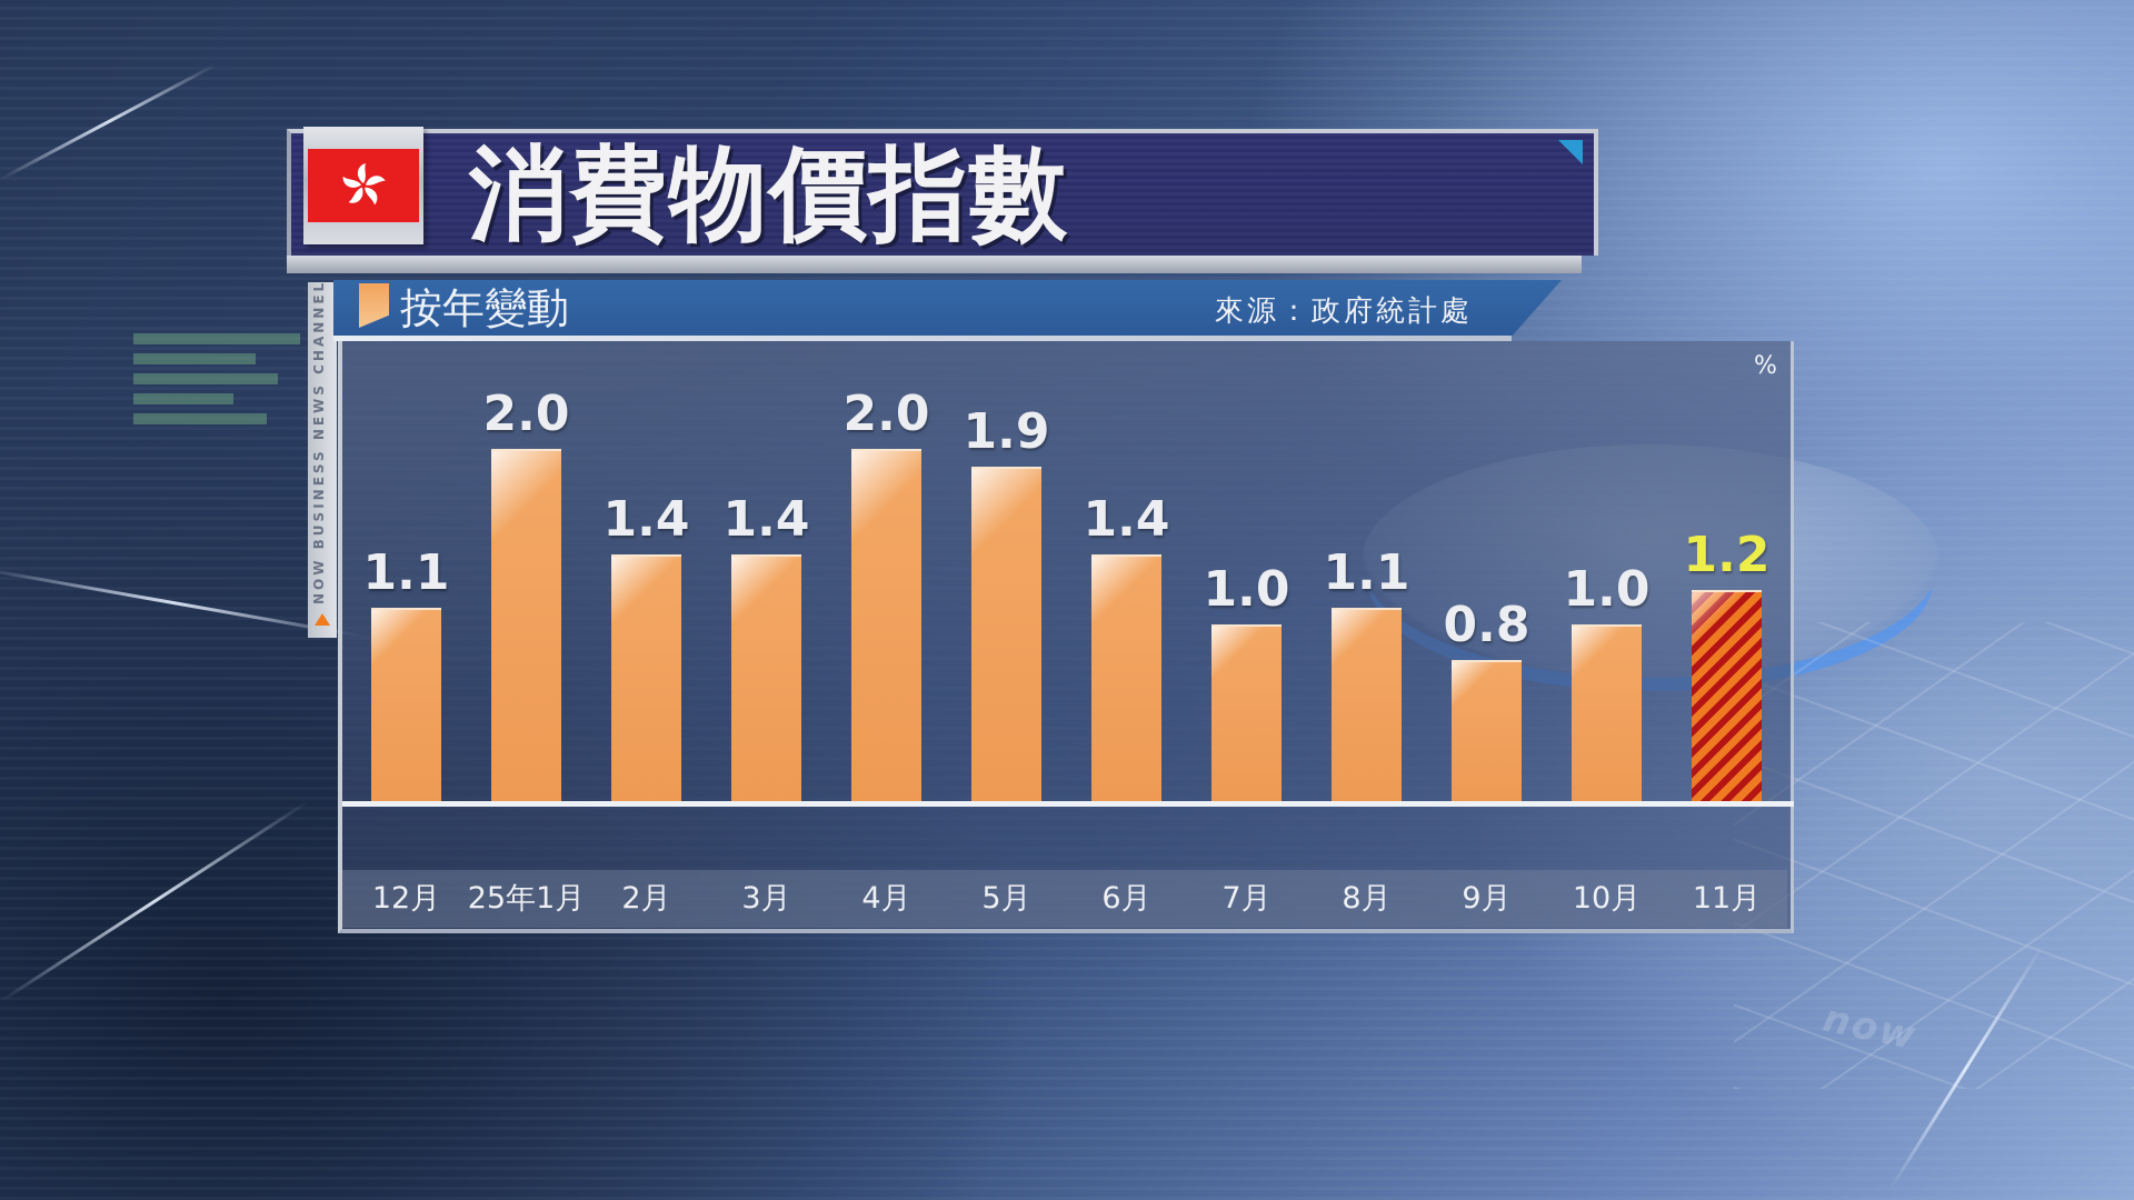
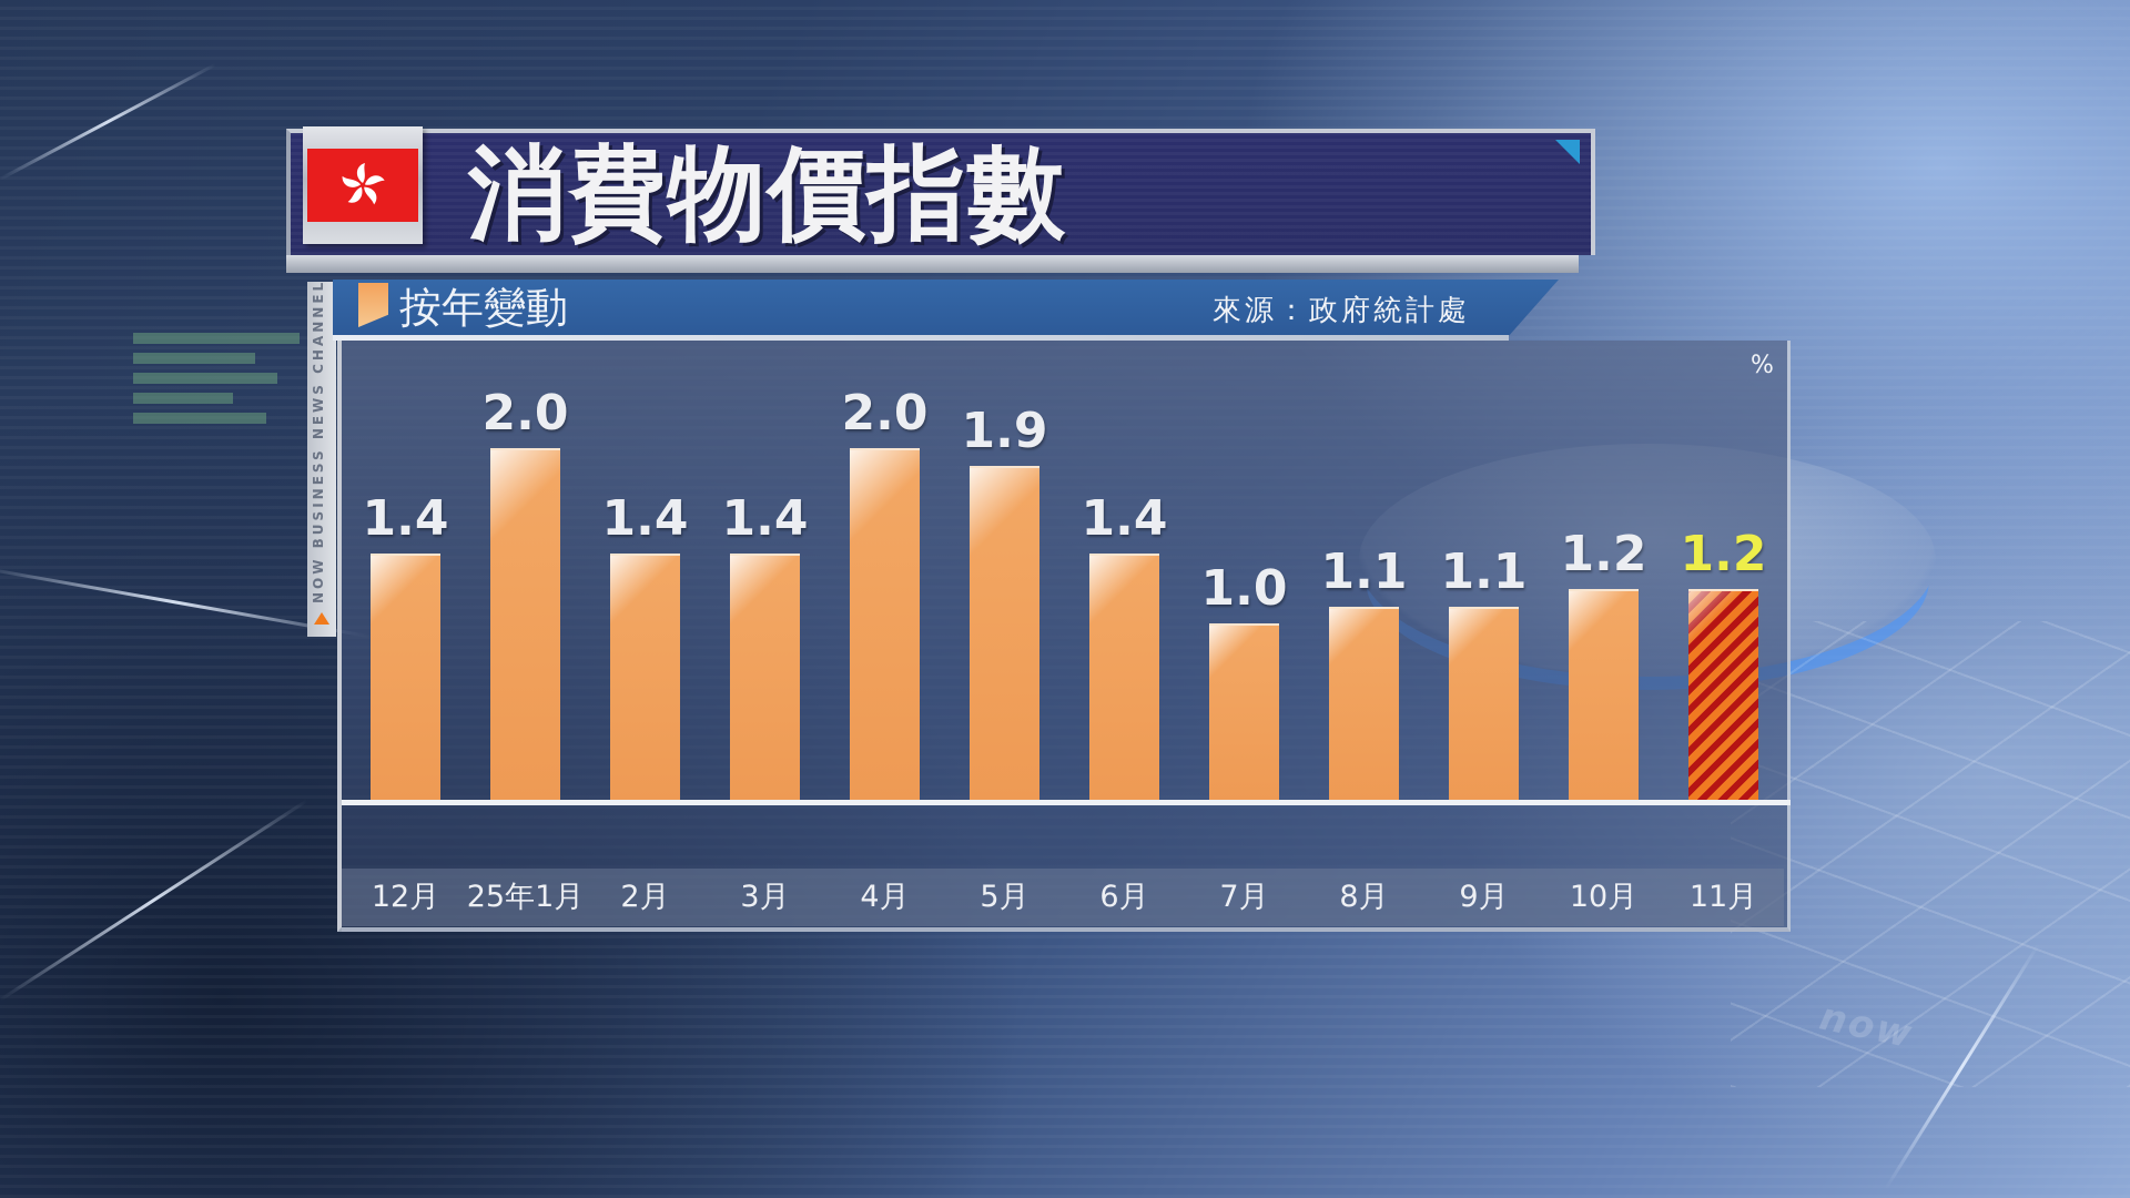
12月: 1.1 -> 1.4
9月: 0.8 -> 1.1
10月: 1.0 -> 1.2
